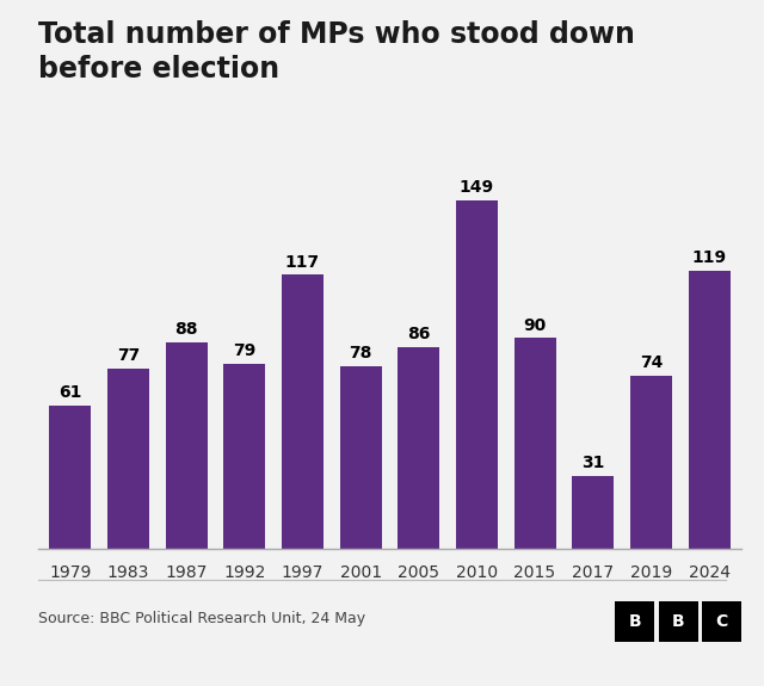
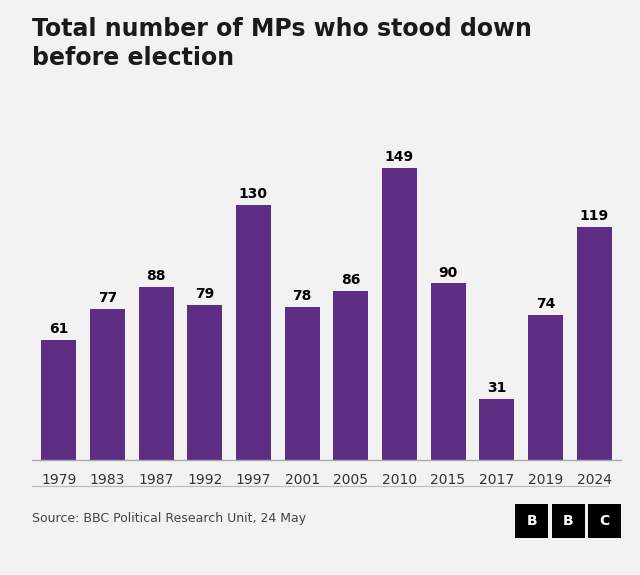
1997: 117 -> 130
